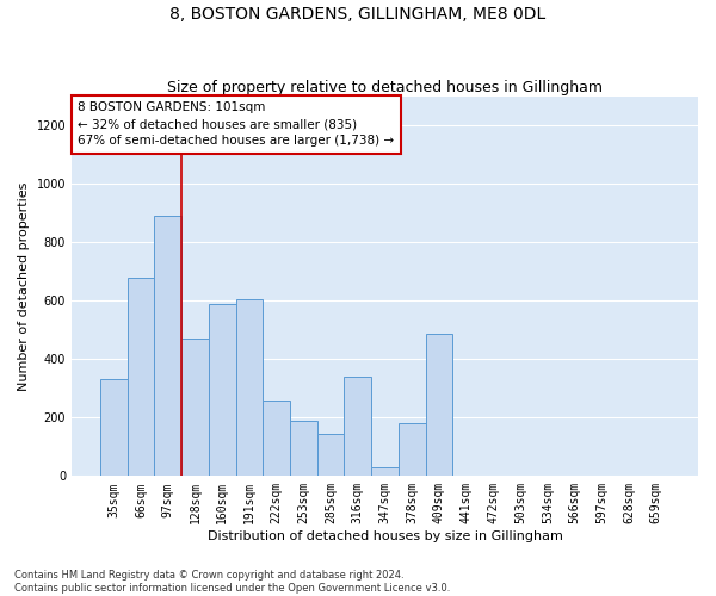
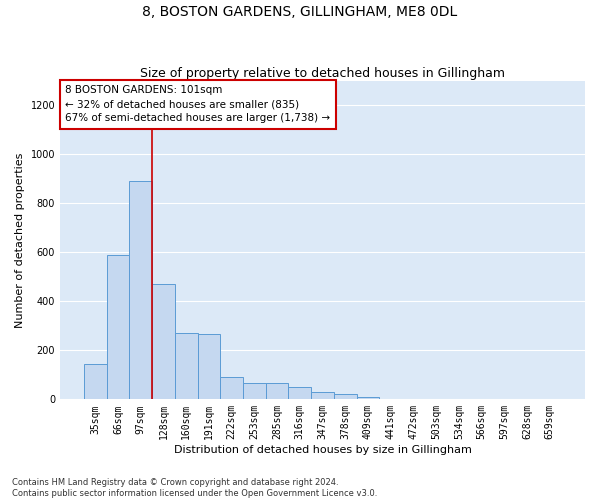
35sqm: 330 -> 145
66sqm: 680 -> 590
160sqm: 590 -> 270
191sqm: 605 -> 265
222sqm: 260 -> 90
253sqm: 190 -> 65
285sqm: 145 -> 65
316sqm: 340 -> 50
378sqm: 180 -> 20
409sqm: 485 -> 10
